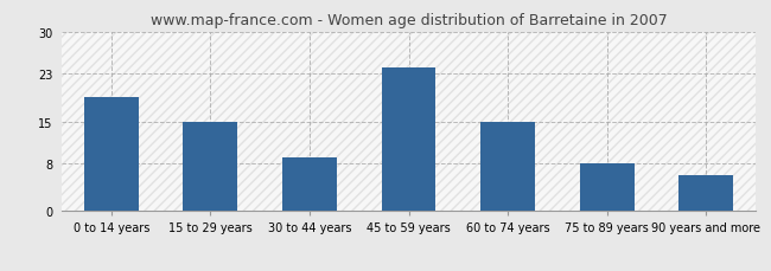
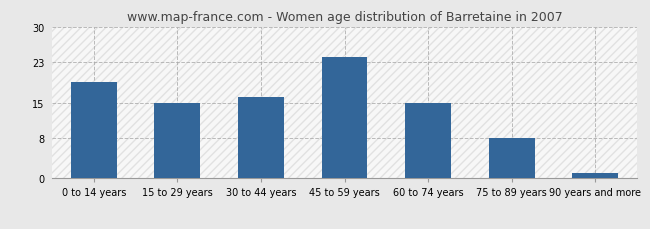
30 to 44 years: 9 -> 16
90 years and more: 6 -> 1
